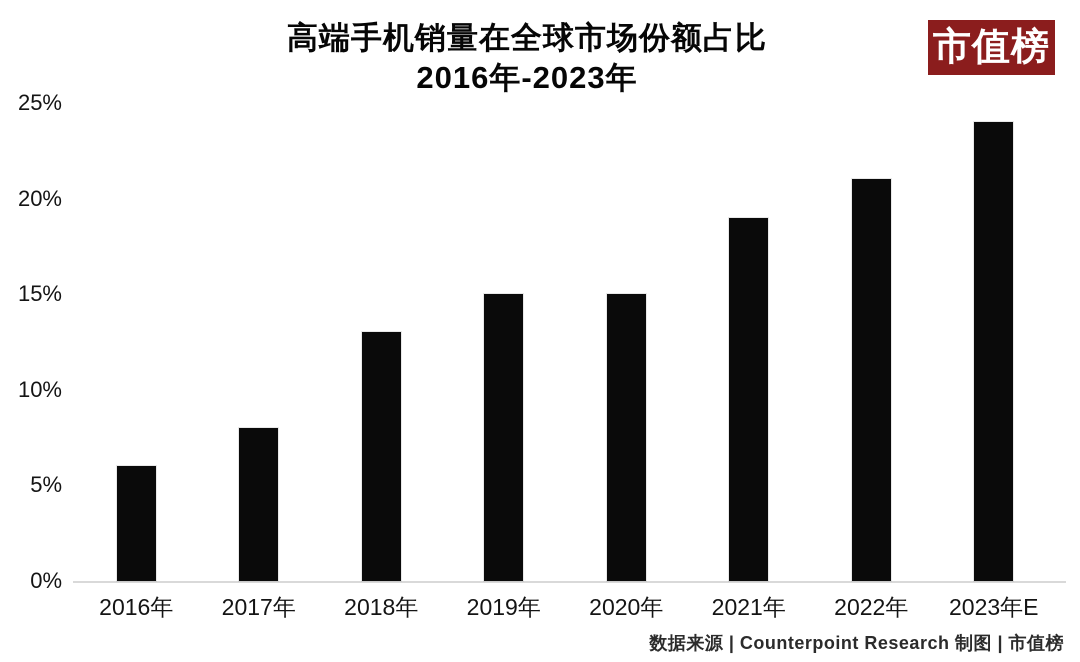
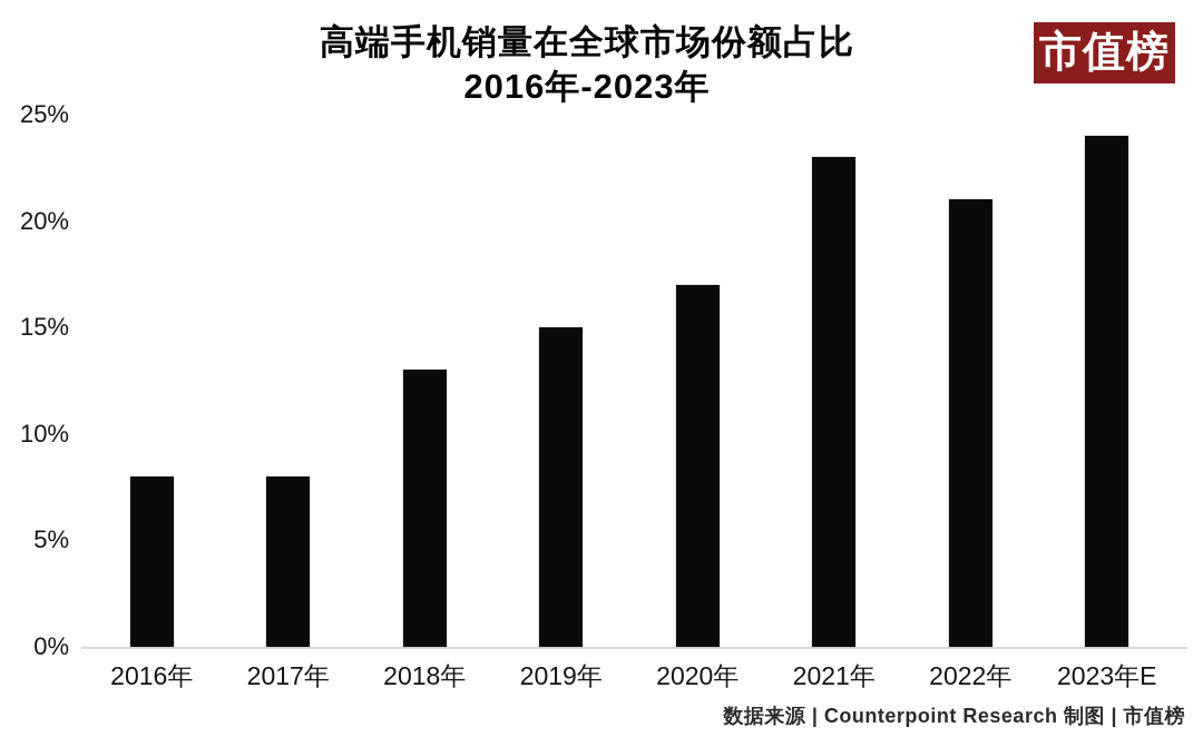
2016年: 6% -> 8%
2020年: 15% -> 17%
2021年: 19% -> 23%
